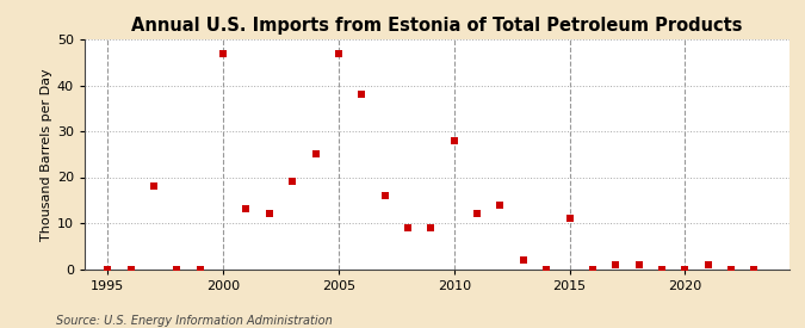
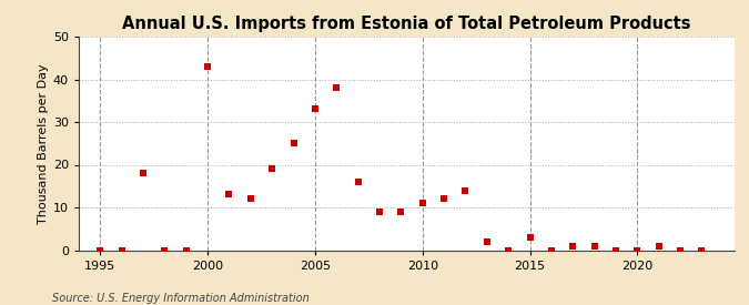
2000: 47 -> 43
2005: 47 -> 33
2010: 28 -> 11
2015: 11 -> 3
